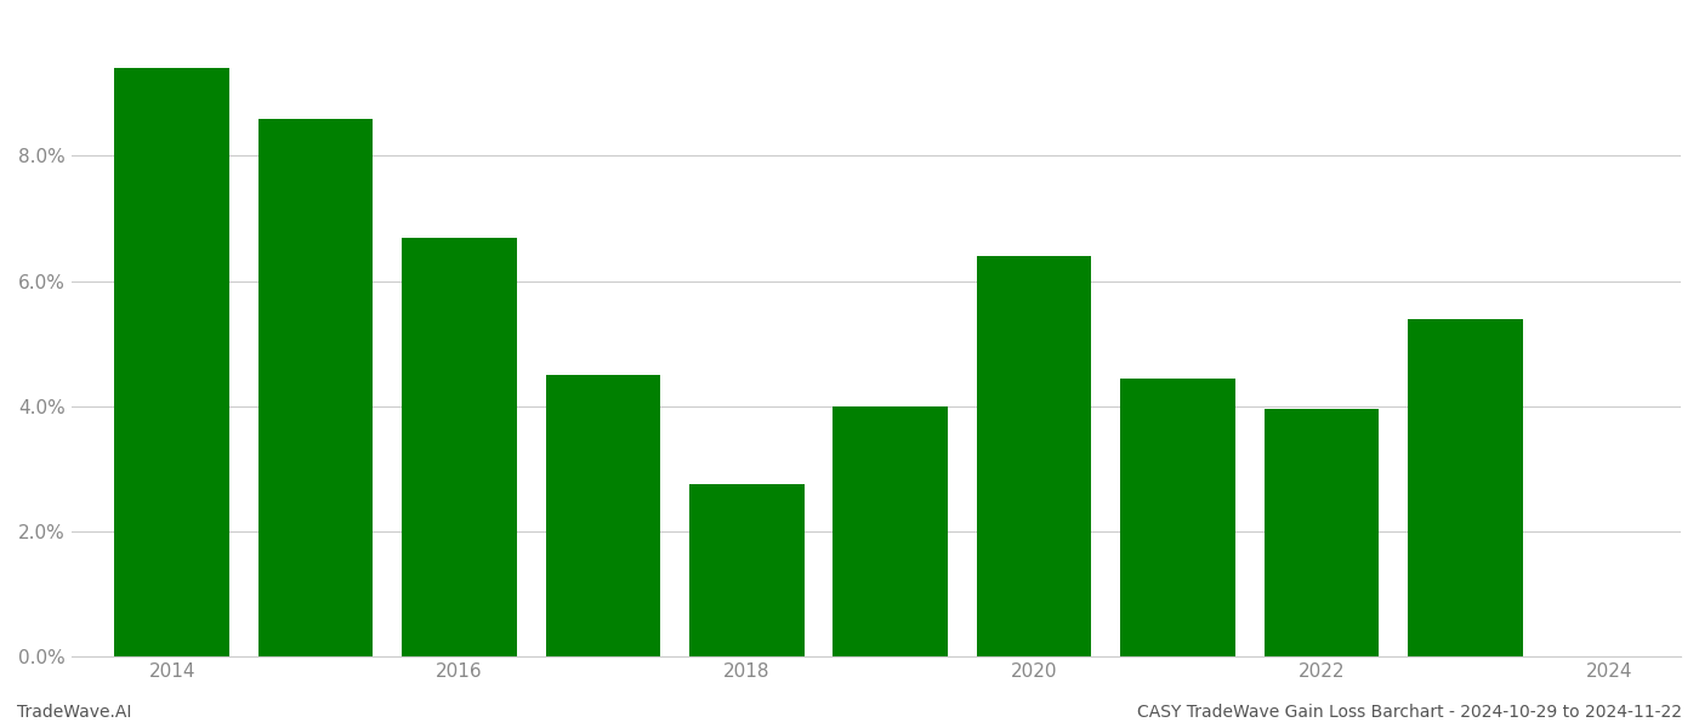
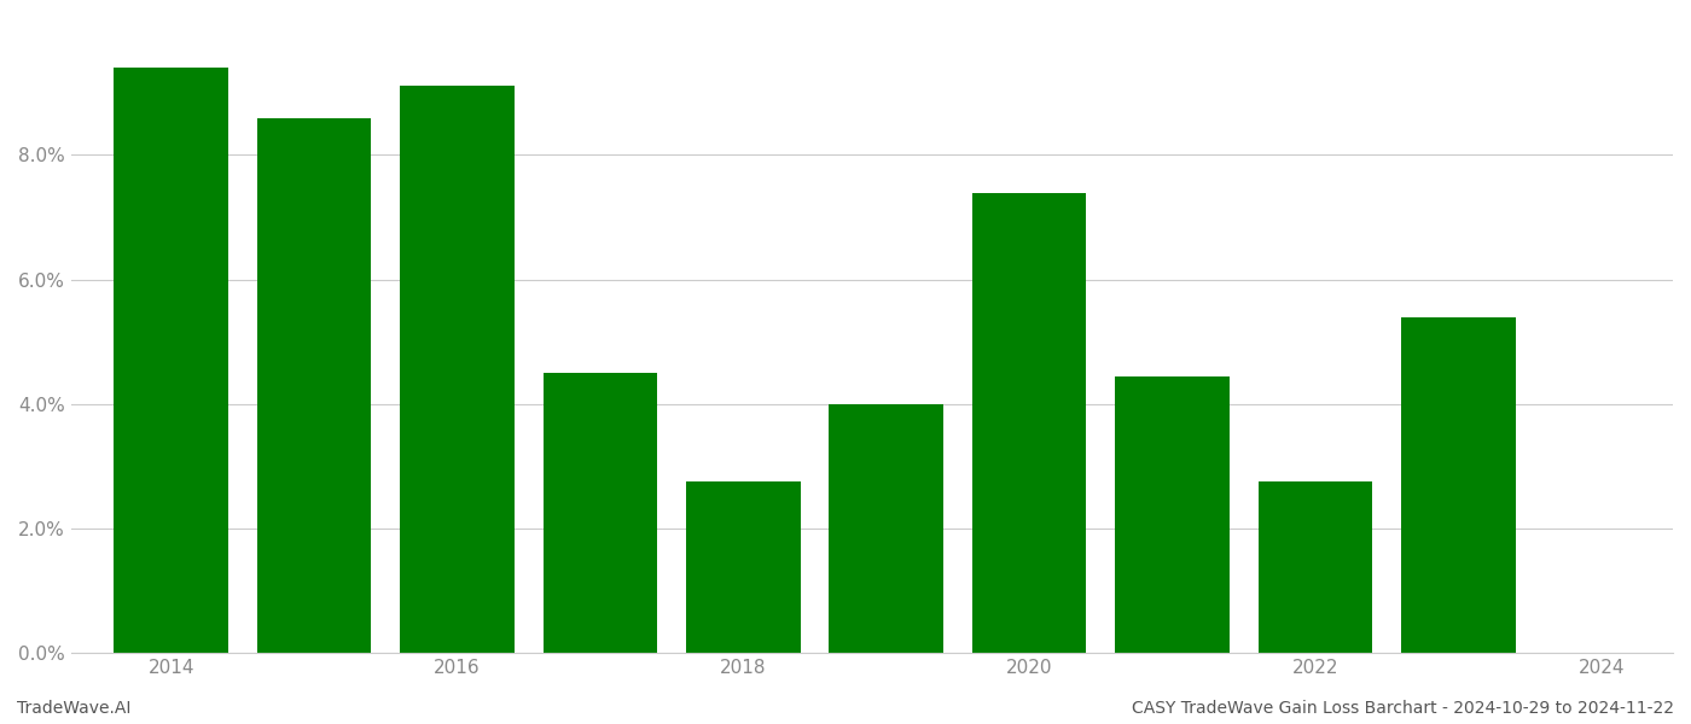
2016: 6.70% -> 9.12%
2020: 6.40% -> 7.38%
2022: 3.95% -> 2.76%
